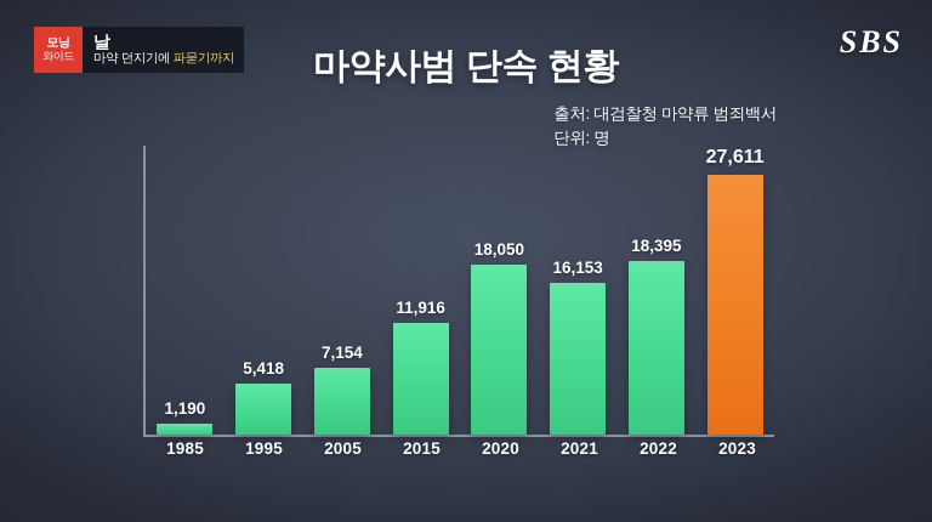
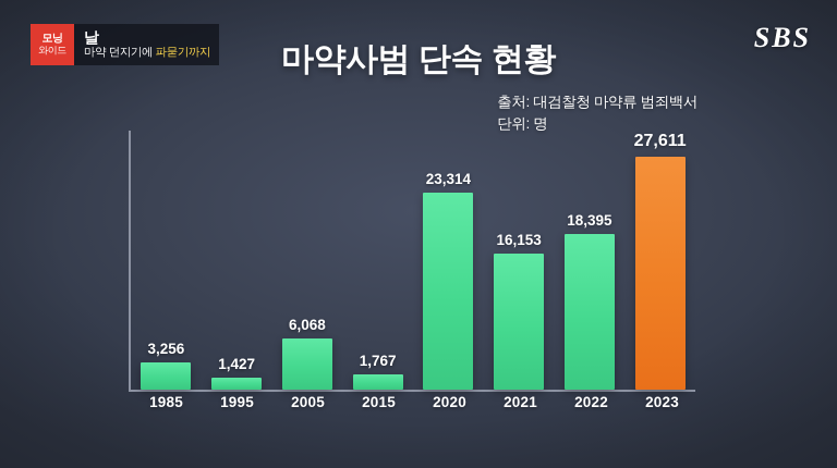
1985: 1,190 -> 3,256
1995: 5,418 -> 1,427
2005: 7,154 -> 6,068
2015: 11,916 -> 1,767
2020: 18,050 -> 23,314
